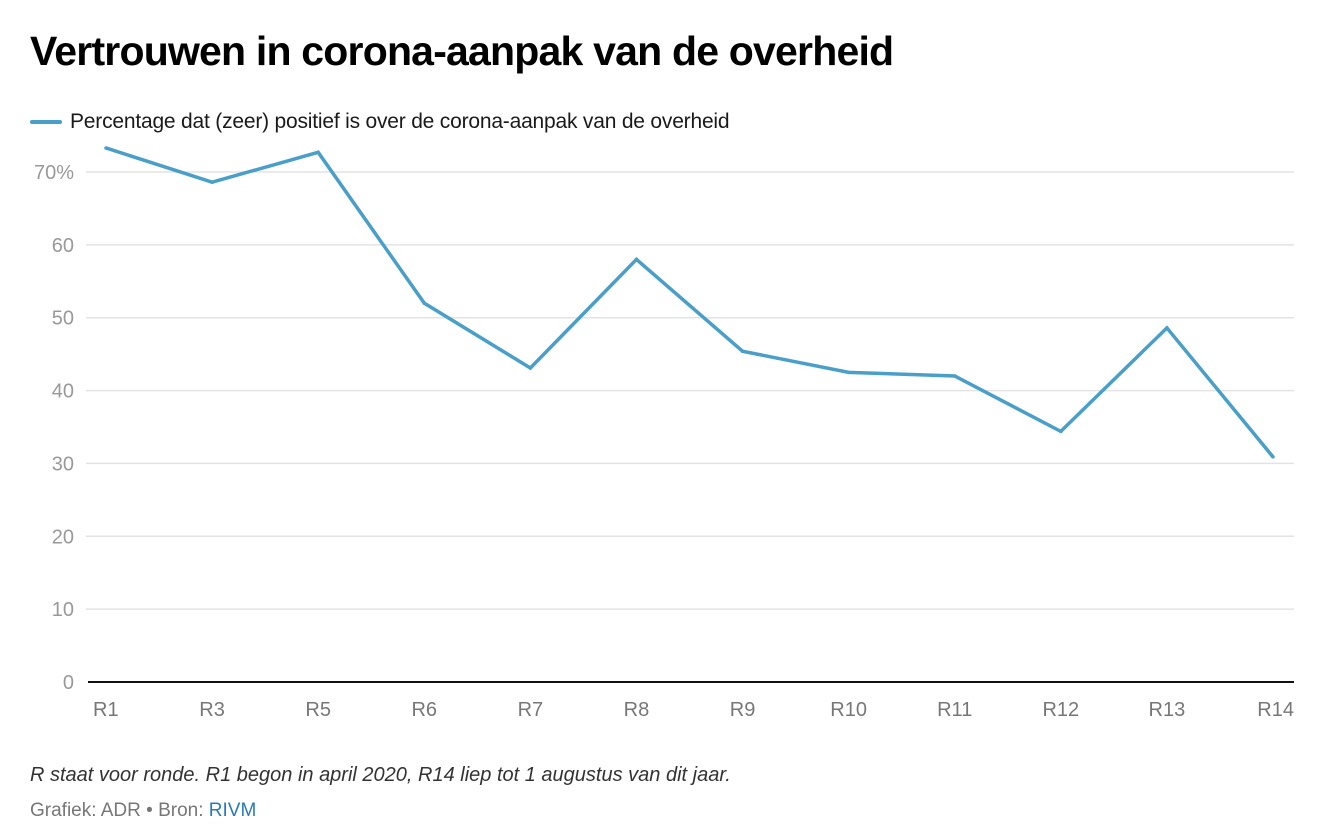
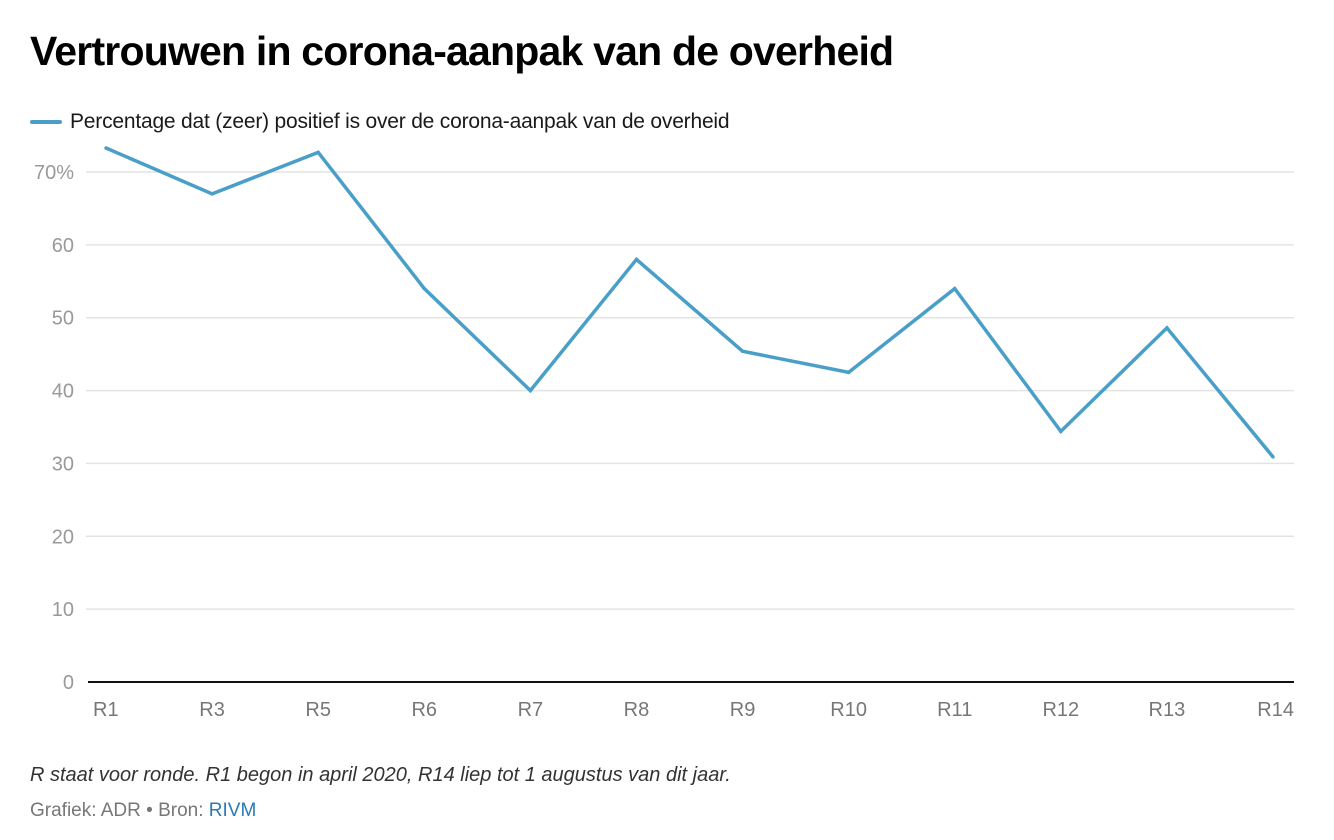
R3: 69% -> 67%
R6: 52% -> 54%
R7: 43% -> 40%
R11: 42% -> 54%
